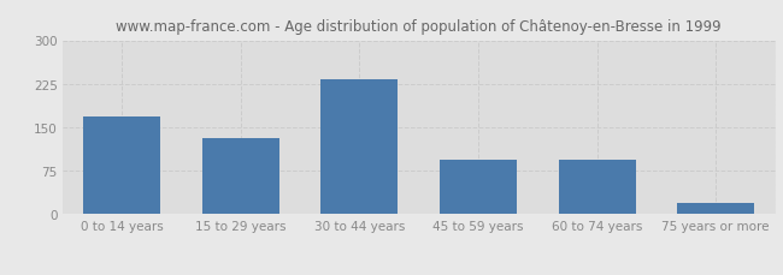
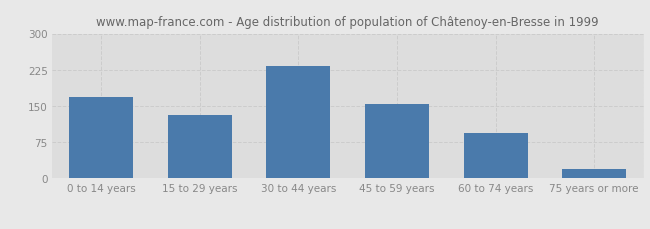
45 to 59 years: 95 -> 155
